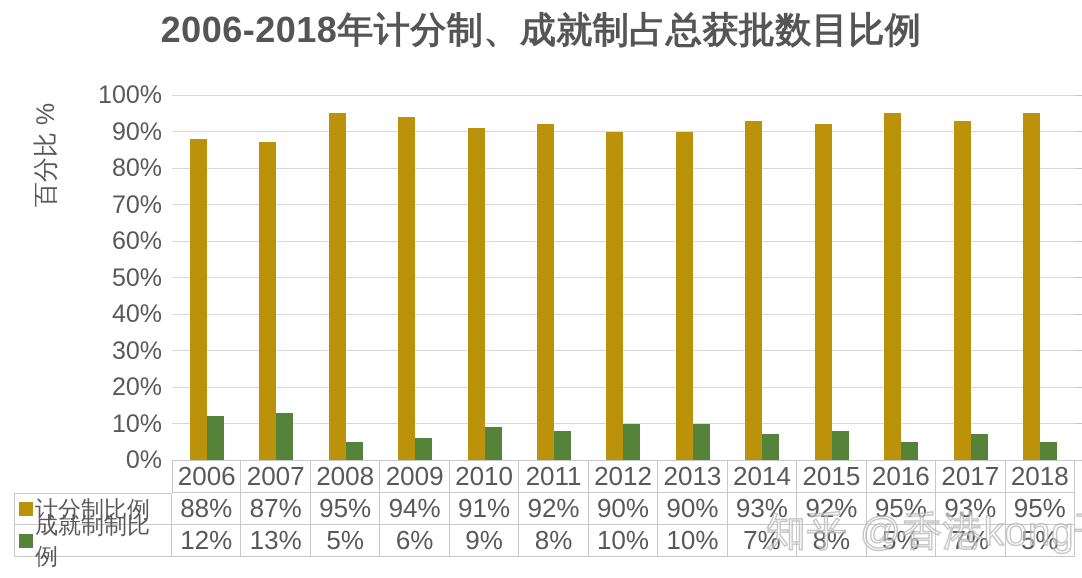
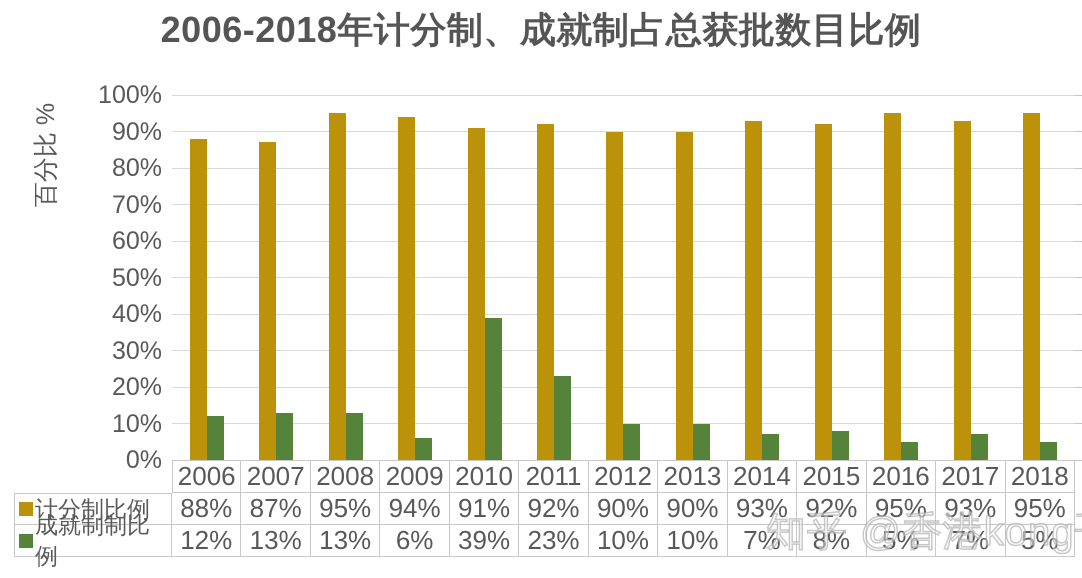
成就制制比例/2008: 5% -> 13%
成就制制比例/2010: 9% -> 39%
成就制制比例/2011: 8% -> 23%
